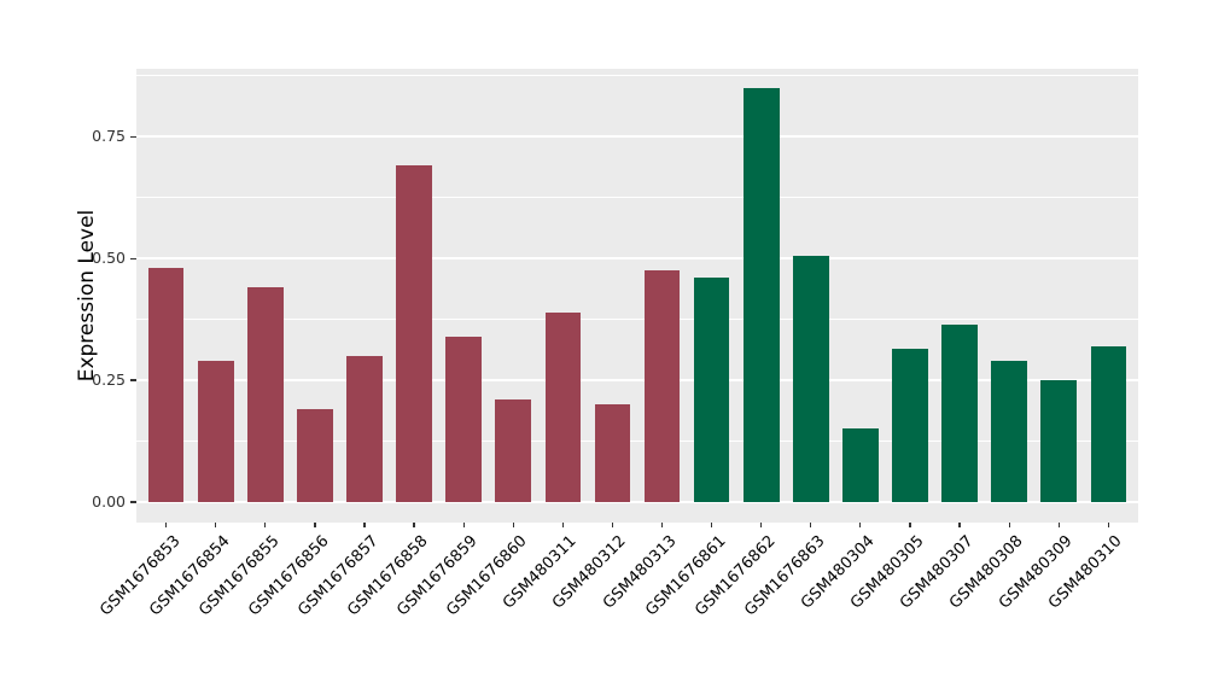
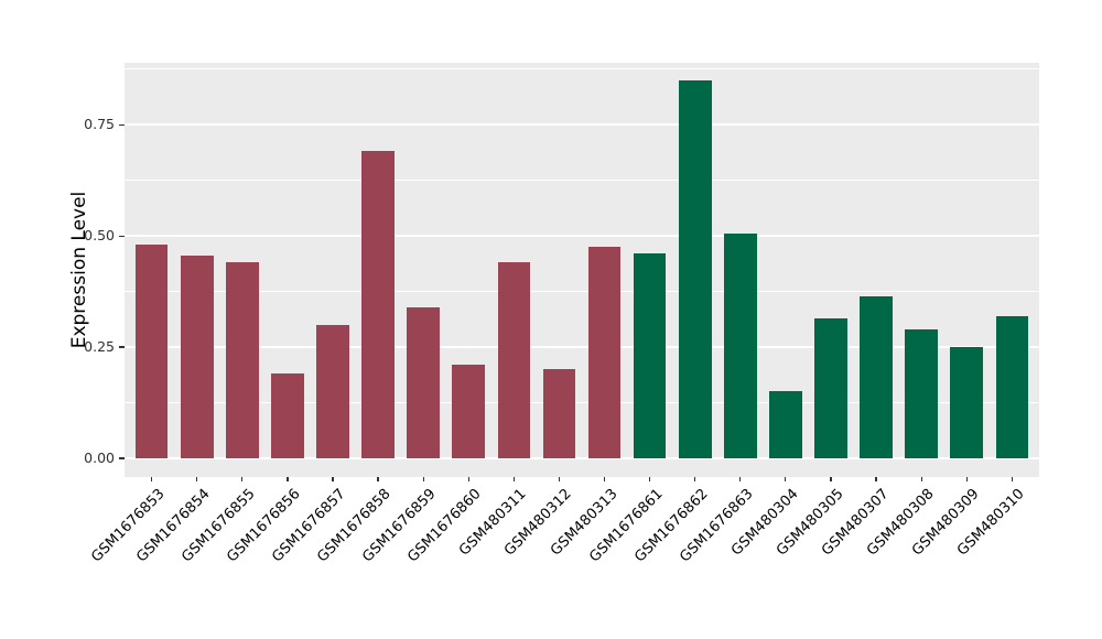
GSM1676854: 0.29 -> 0.46
GSM480311: 0.39 -> 0.44
